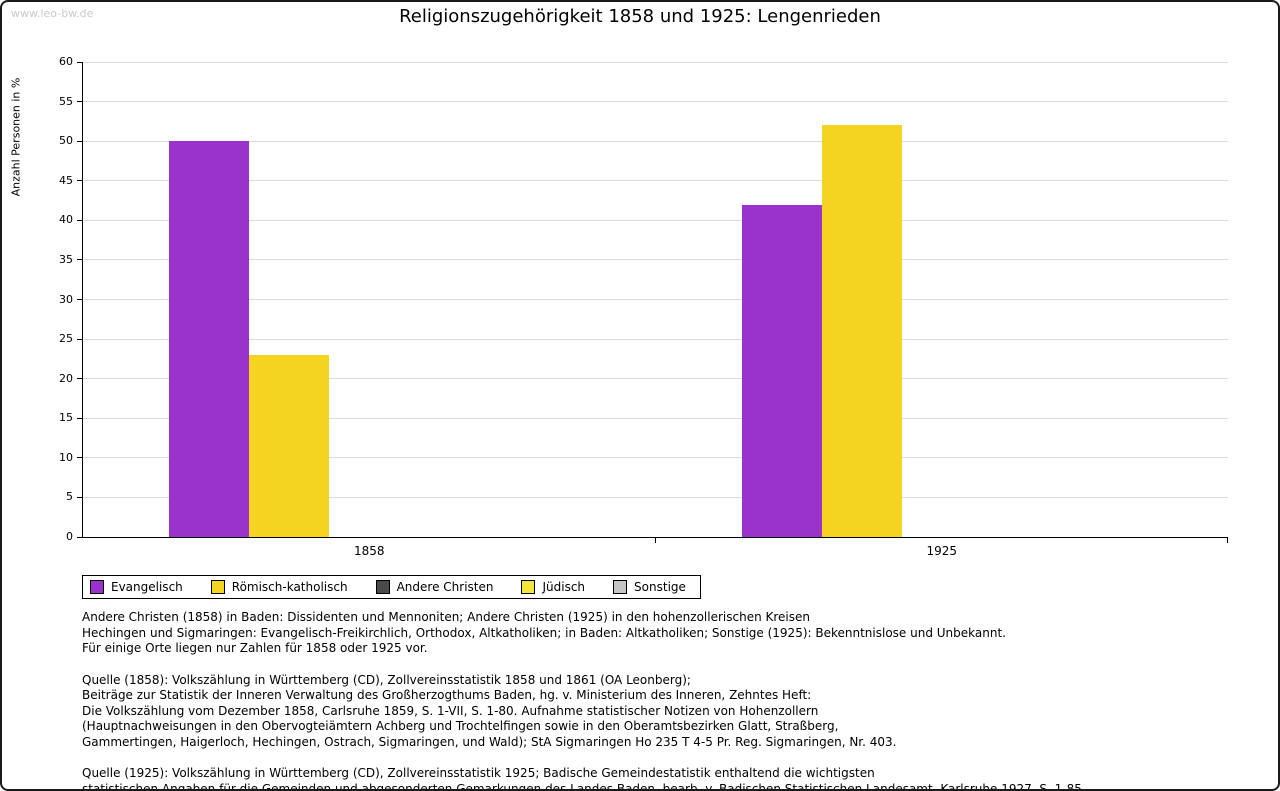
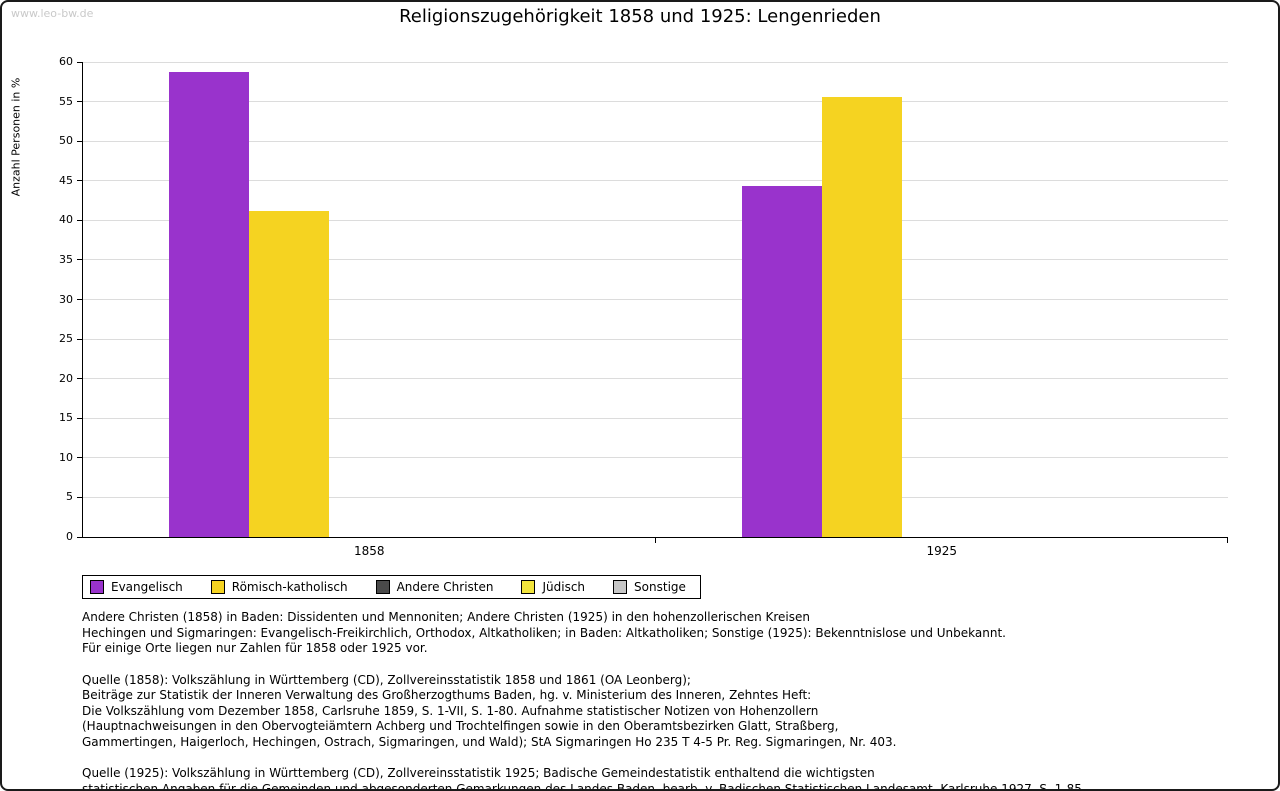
Evangelisch/1858: 50 -> 59
Römisch-katholisch/1858: 23 -> 41
Evangelisch/1925: 42 -> 44
Römisch-katholisch/1925: 52 -> 56
